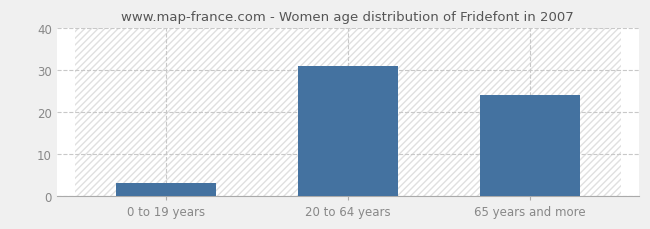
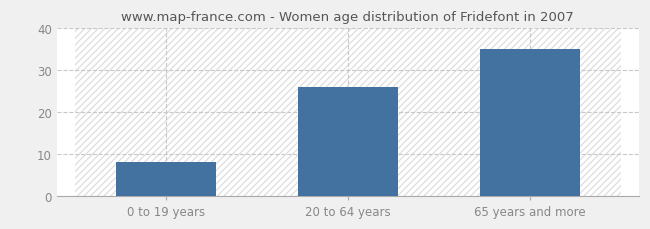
0 to 19 years: 3 -> 8
20 to 64 years: 31 -> 26
65 years and more: 24 -> 35
